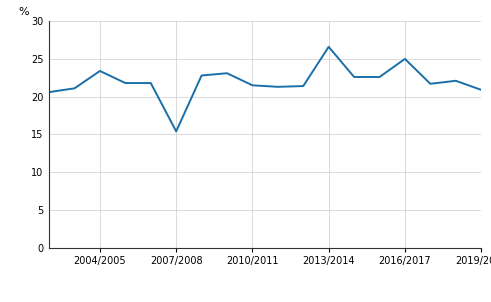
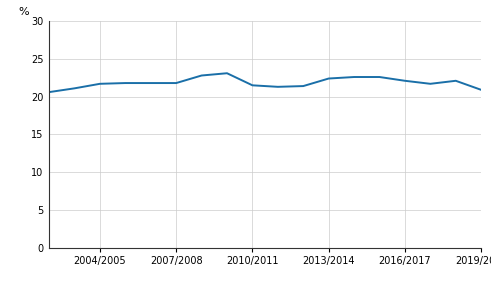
2004/2005: 23.4 -> 21.7
2007/2008: 15.4 -> 21.8
2013/2014: 26.6 -> 22.4
2016/2017: 25.0 -> 22.1
